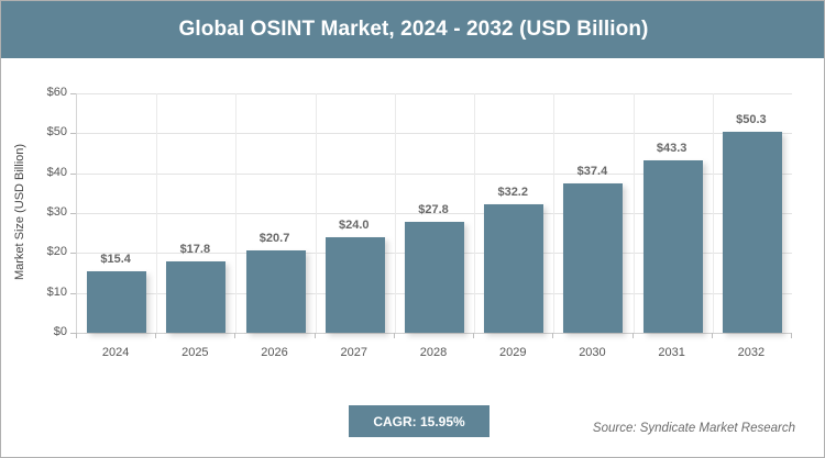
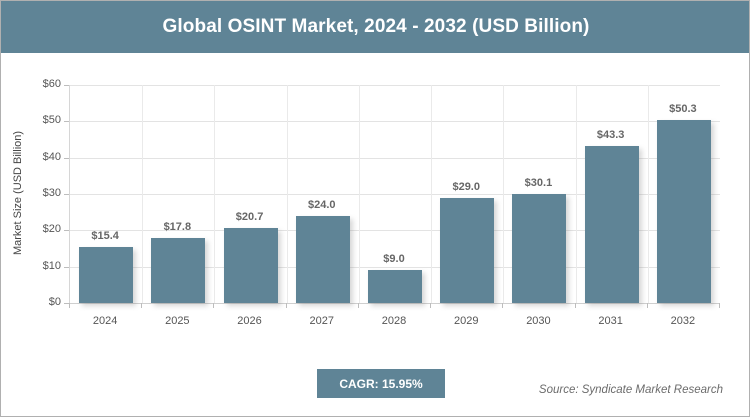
2028: $27.8 -> $9.0
2029: $32.2 -> $29.0
2030: $37.4 -> $30.1
